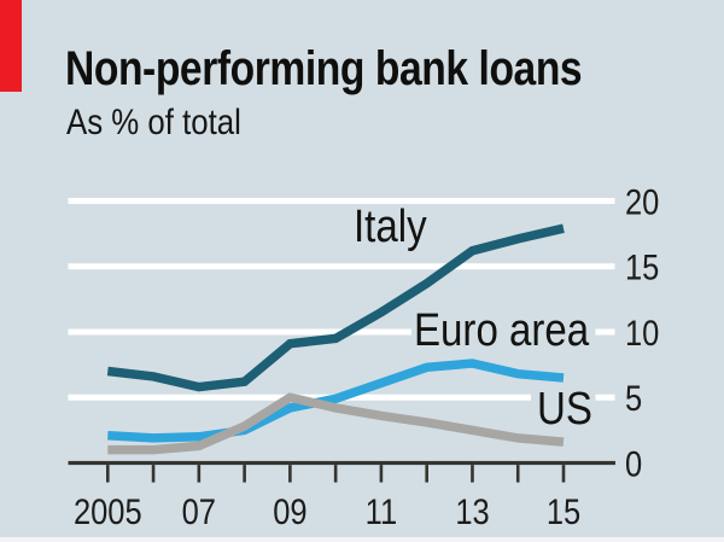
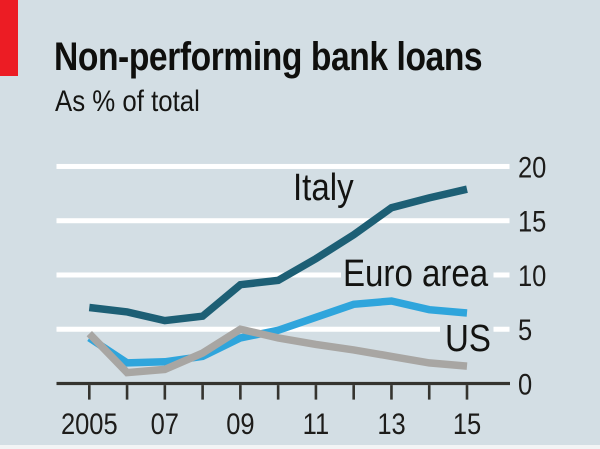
Euro area/2005: 2.1 -> 4.2
US/2005: 1.0 -> 4.6
